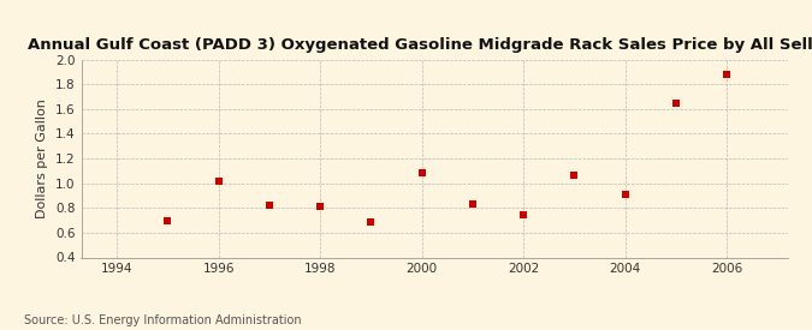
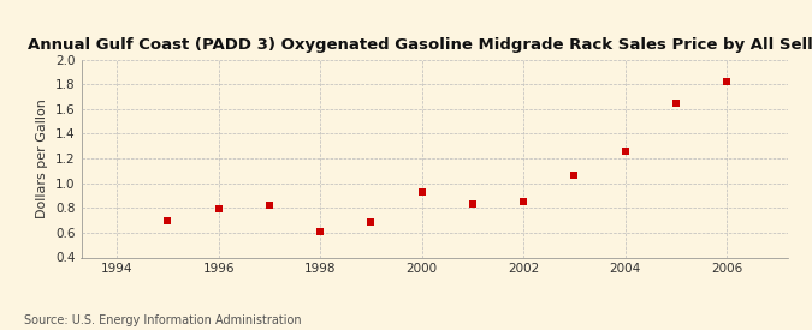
1996: 1.02 -> 0.79
1998: 0.81 -> 0.61
2000: 1.08 -> 0.93
2002: 0.74 -> 0.85
2004: 0.91 -> 1.26
2006: 1.88 -> 1.82
